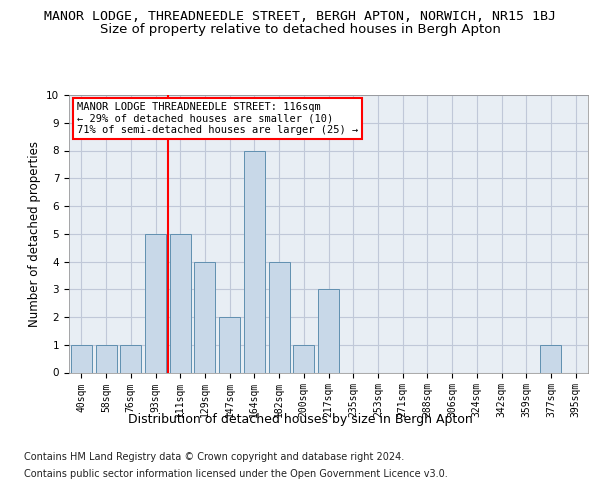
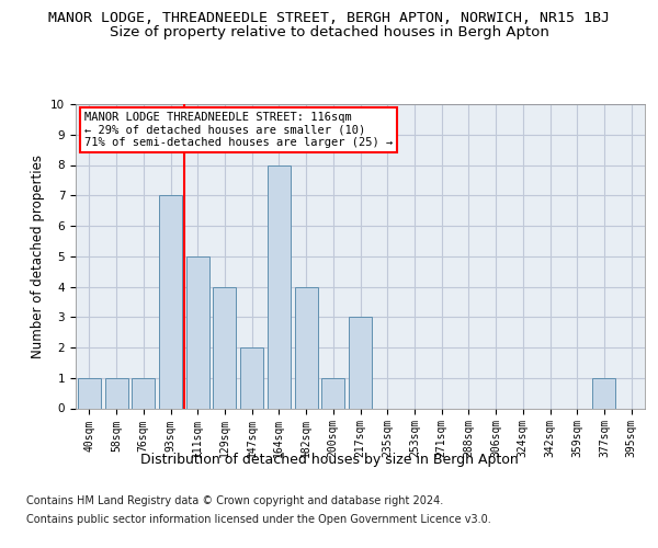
93sqm: 5 -> 7
